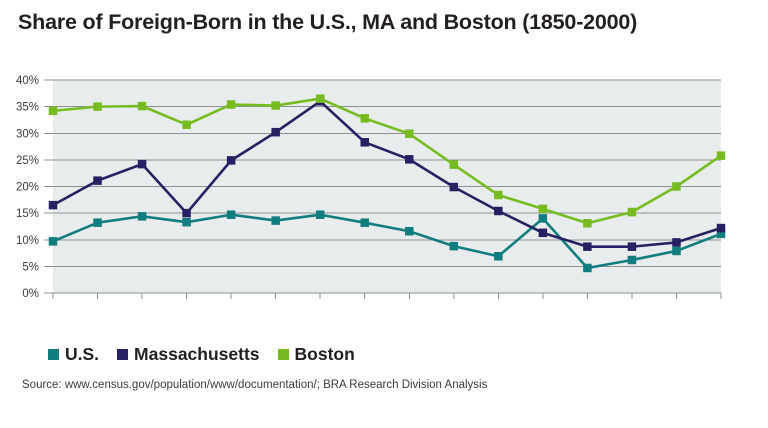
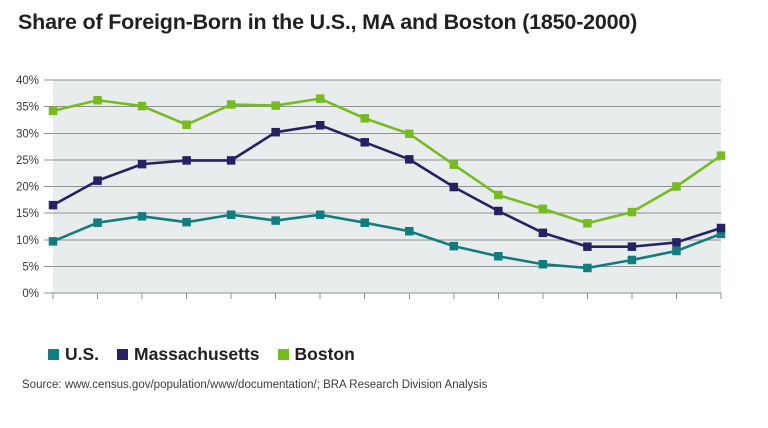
Boston/1860: 35% -> 36%
Massachusetts/1880: 15% -> 25%
Massachusetts/1910: 36% -> 32%
U.S./1960: 14% -> 5%
